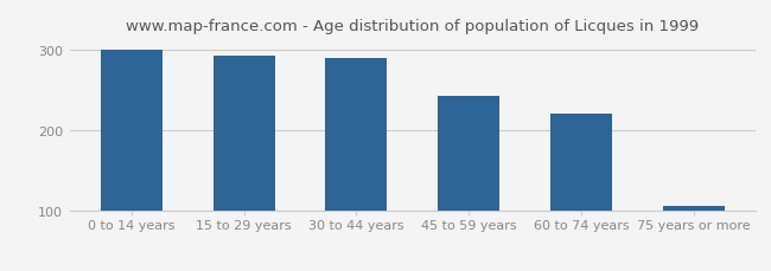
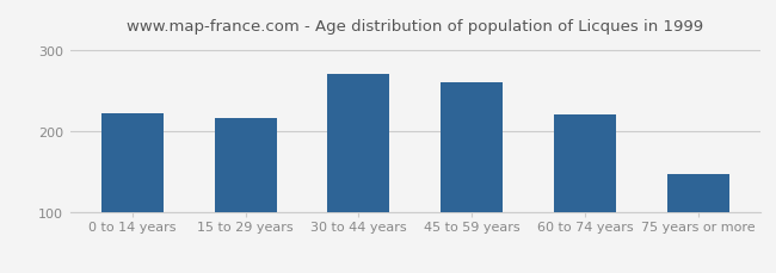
0 to 14 years: 300 -> 222
15 to 29 years: 292 -> 216
30 to 44 years: 290 -> 270
45 to 59 years: 242 -> 260
75 years or more: 107 -> 148
